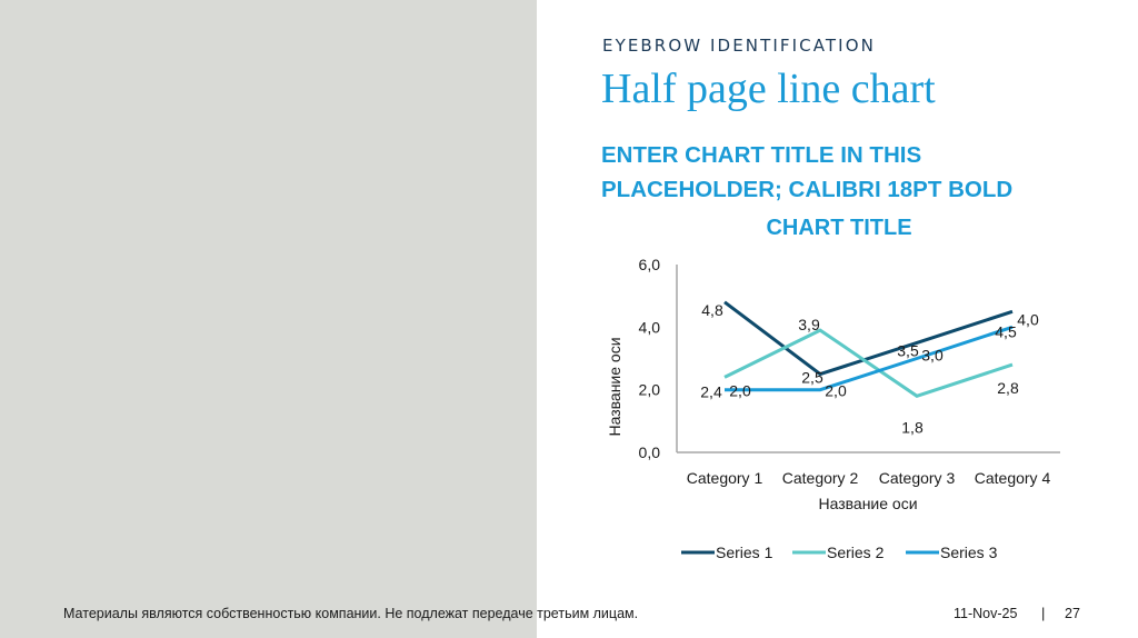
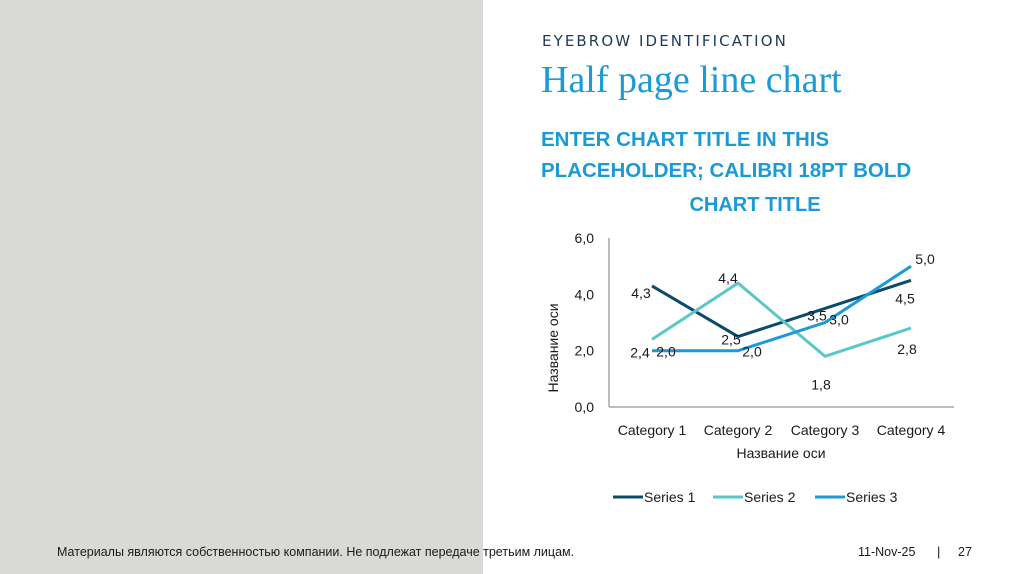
Series 1/Category 1: 4,8 -> 4,3
Series 2/Category 2: 3,9 -> 4,4
Series 3/Category 4: 4,0 -> 5,0
